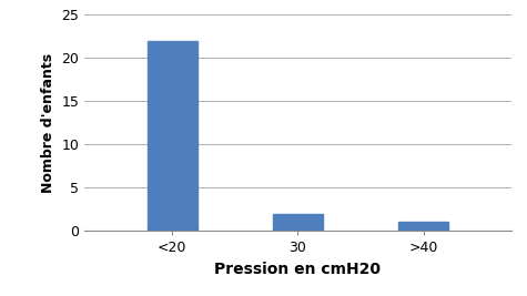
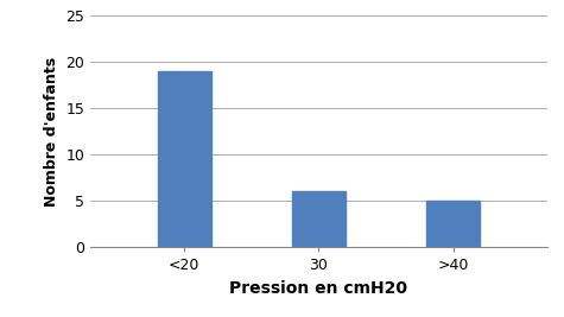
<20: 22 -> 19
30: 2 -> 6
>40: 1 -> 5
